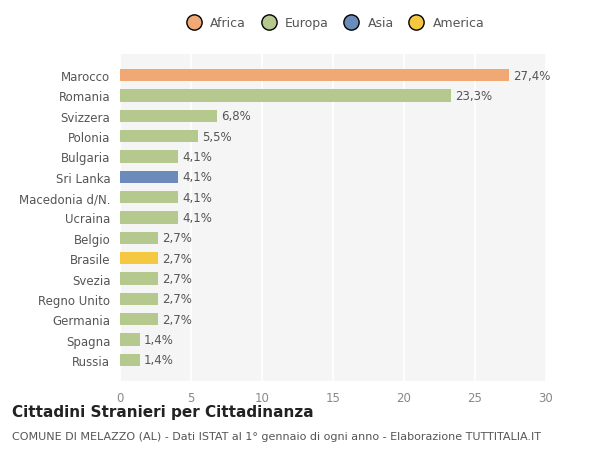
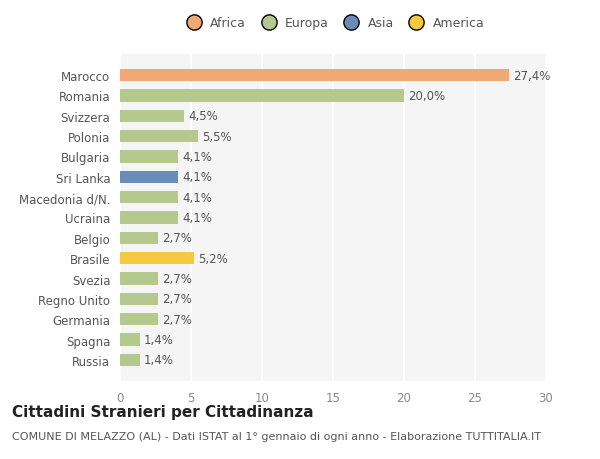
Romania: 23,3% -> 20,0%
Svizzera: 6,8% -> 4,5%
Brasile: 2,7% -> 5,2%
